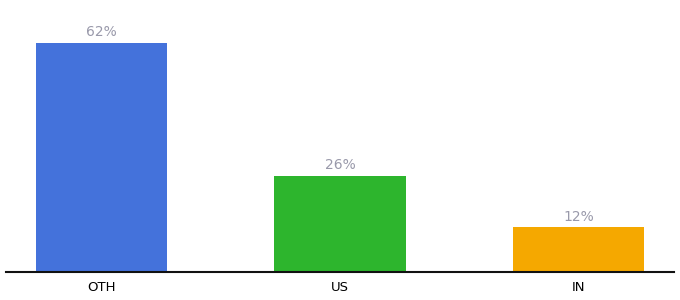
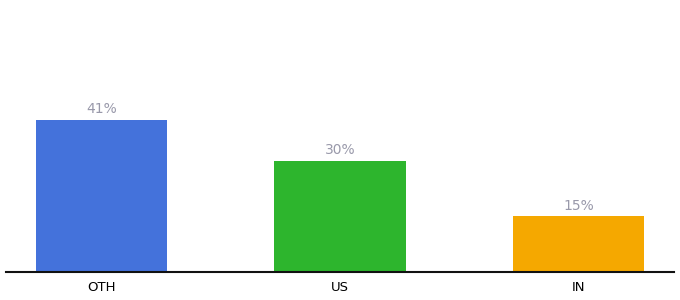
OTH: 62% -> 41%
US: 26% -> 30%
IN: 12% -> 15%
